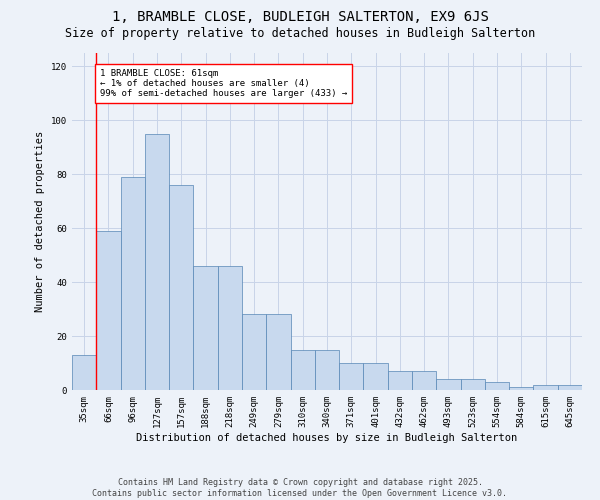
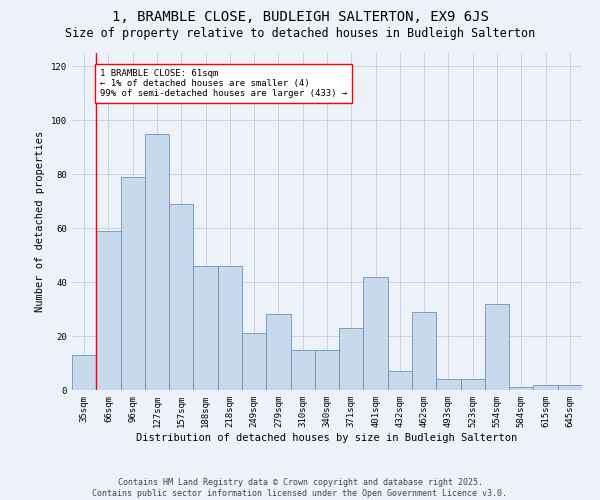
157sqm: 76 -> 69
249sqm: 28 -> 21
371sqm: 10 -> 23
401sqm: 10 -> 42
462sqm: 7 -> 29
554sqm: 3 -> 32
